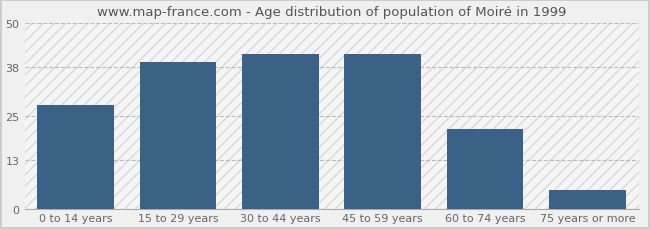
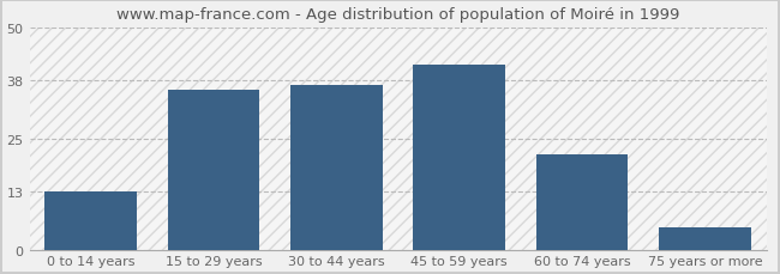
0 to 14 years: 28.0 -> 13.0
15 to 29 years: 39.5 -> 36.0
30 to 44 years: 41.5 -> 37.0
